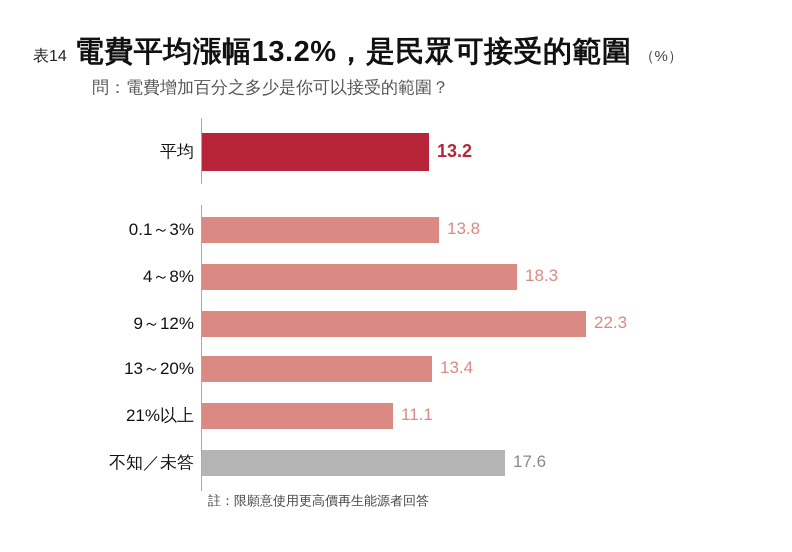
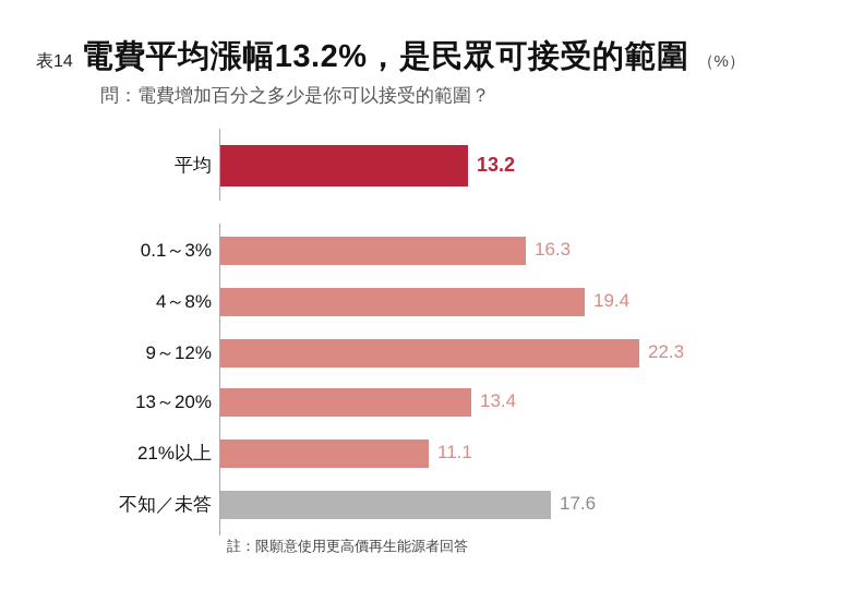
0.1～3%: 13.8 -> 16.3
4～8%: 18.3 -> 19.4
